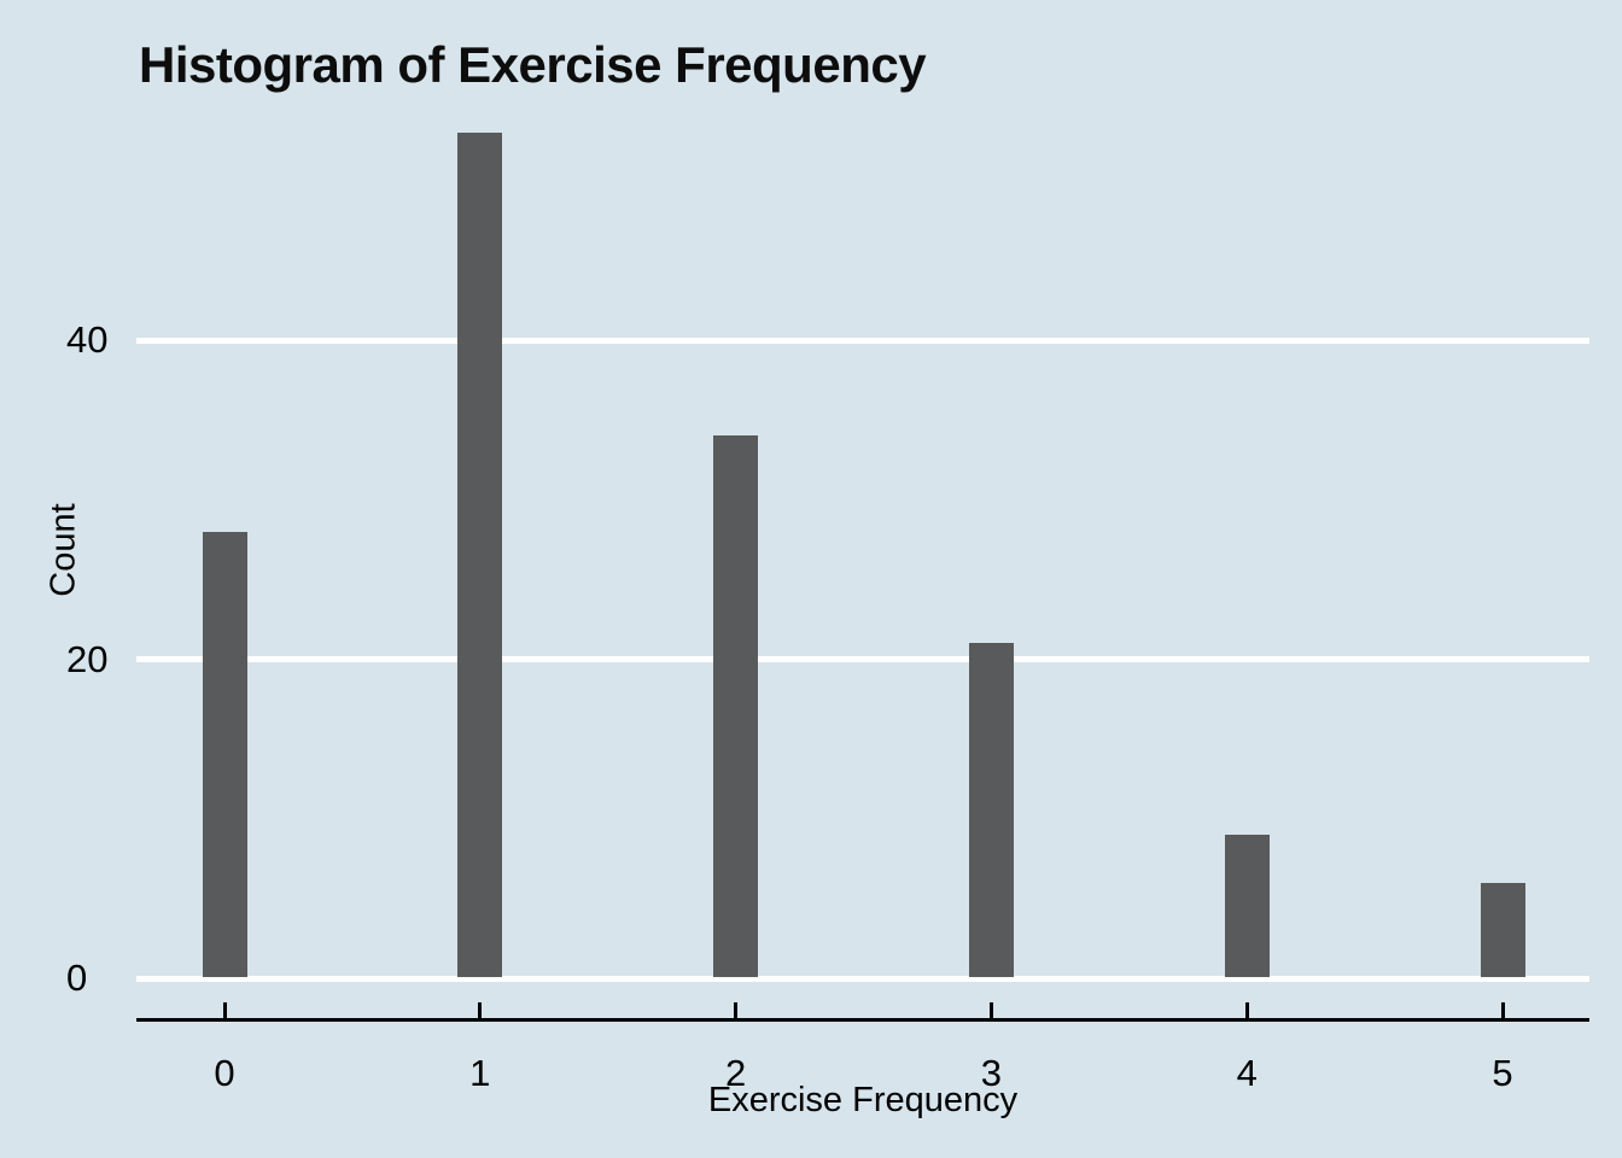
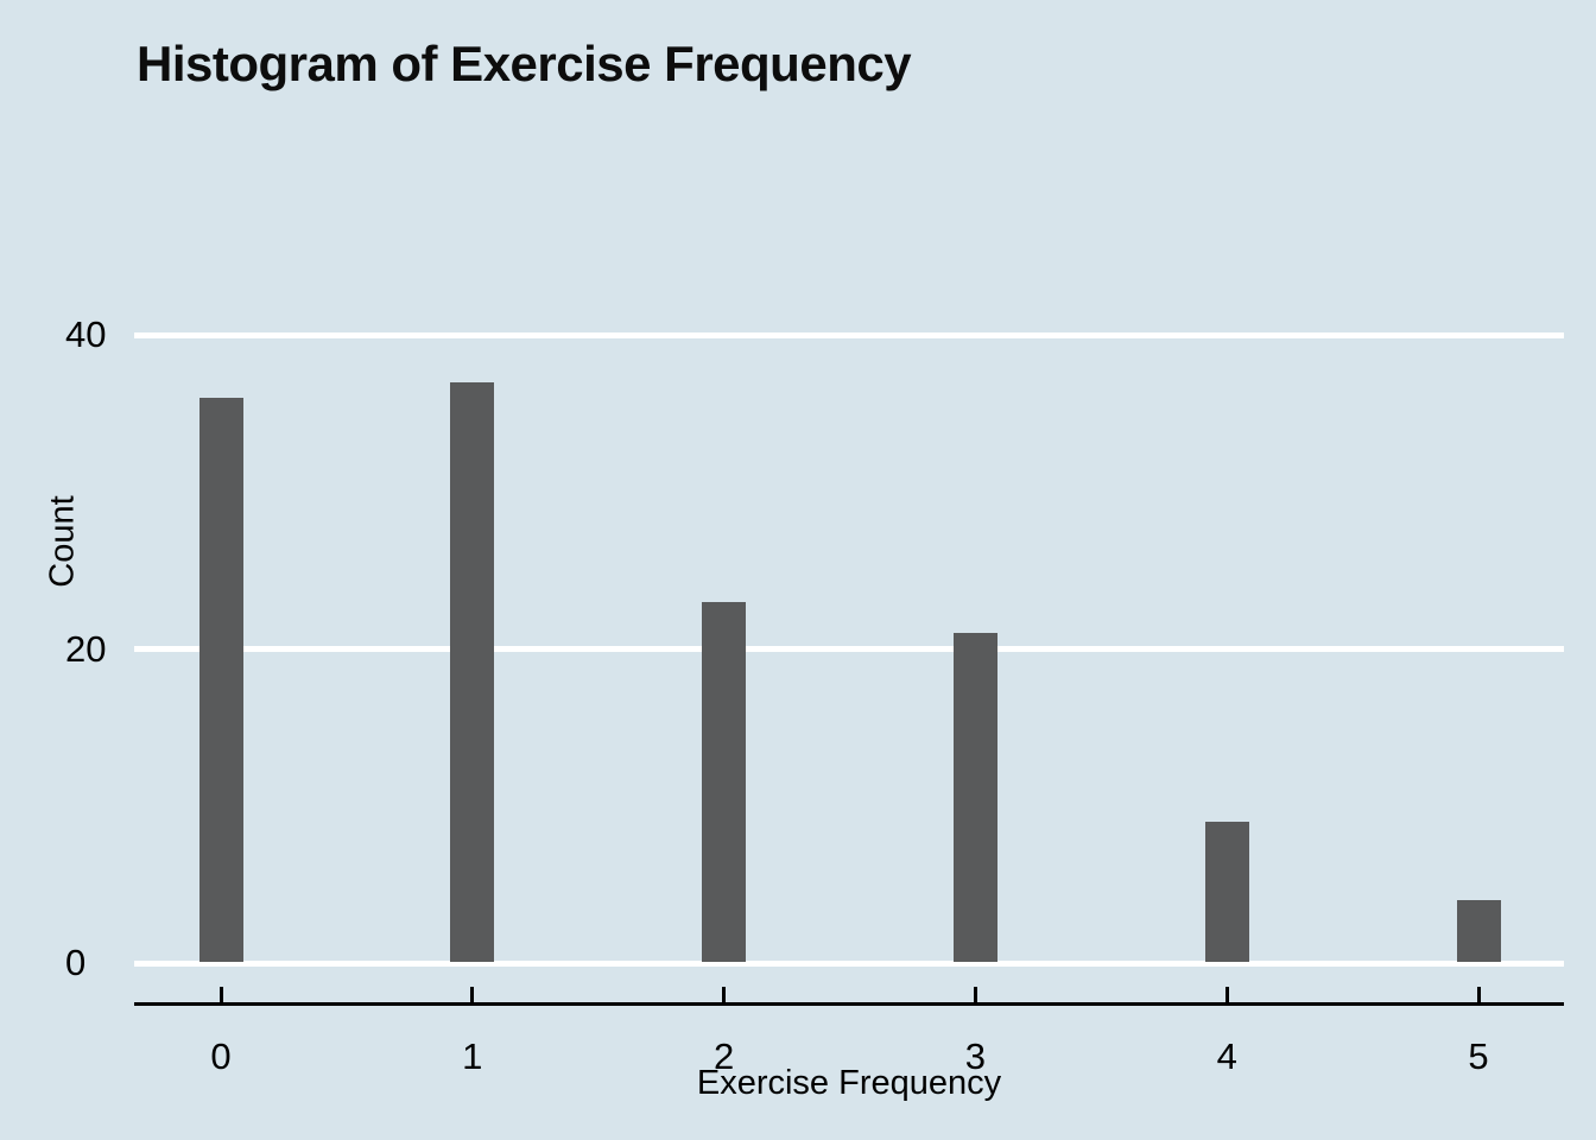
0: 28 -> 36
1: 53 -> 37
2: 34 -> 23
5: 6 -> 4
